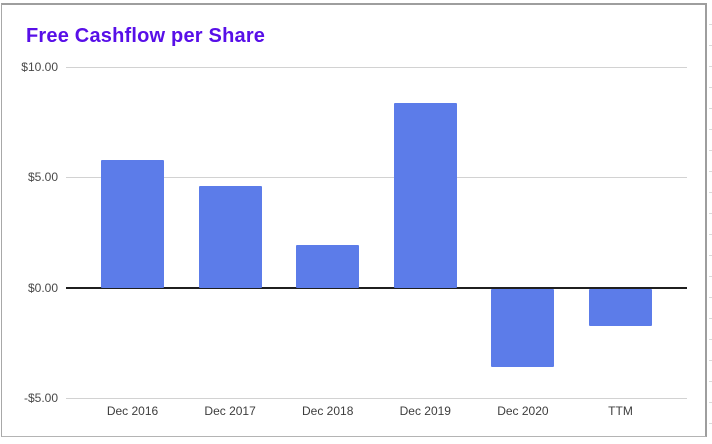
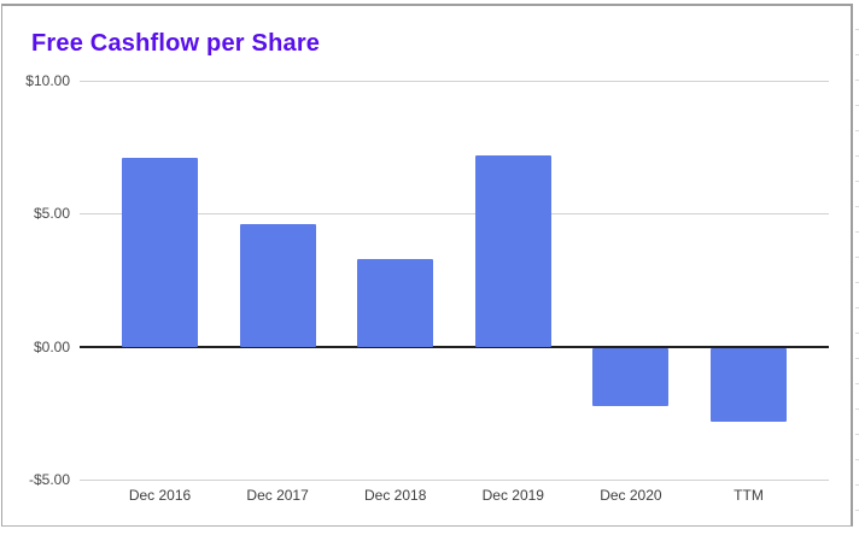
Dec 2016: $5.8 -> $7.1
Dec 2018: $1.9 -> $3.3
Dec 2019: $8.3 -> $7.2
Dec 2020: -$3.5 -> -$2.2
TTM: -$1.7 -> -$2.8
